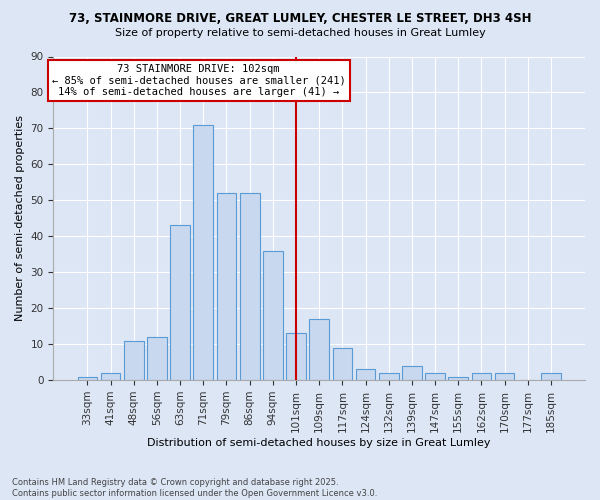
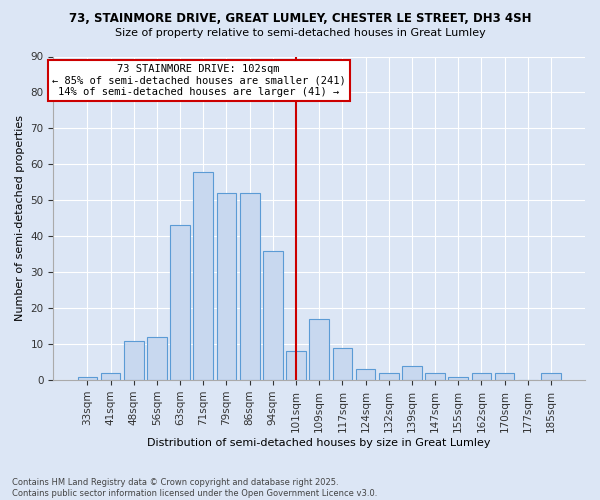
71sqm: 71 -> 58
101sqm: 13 -> 8
